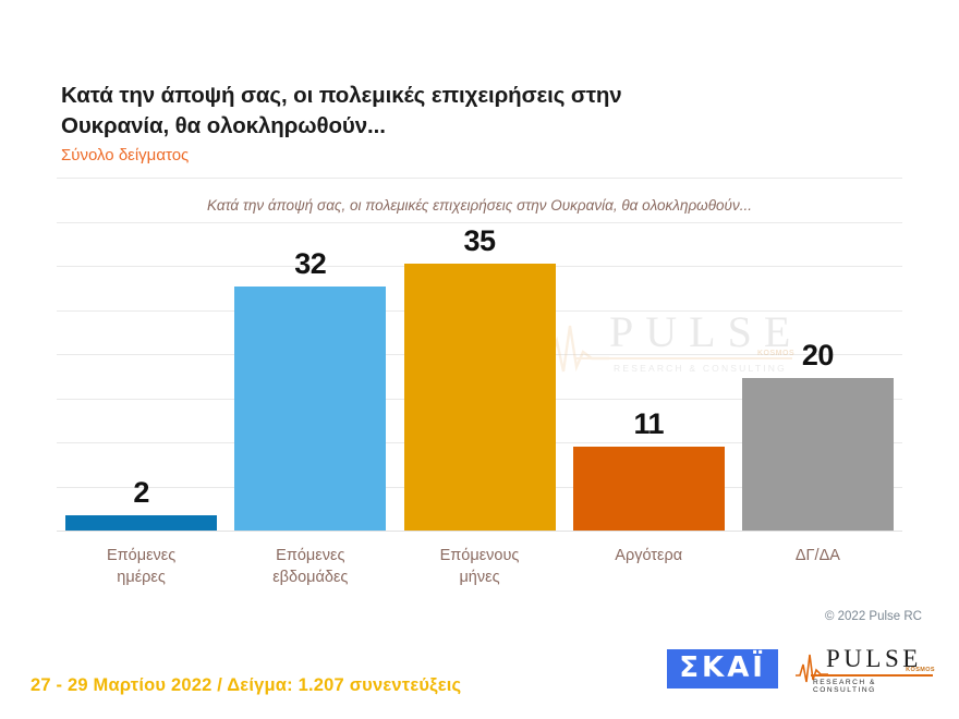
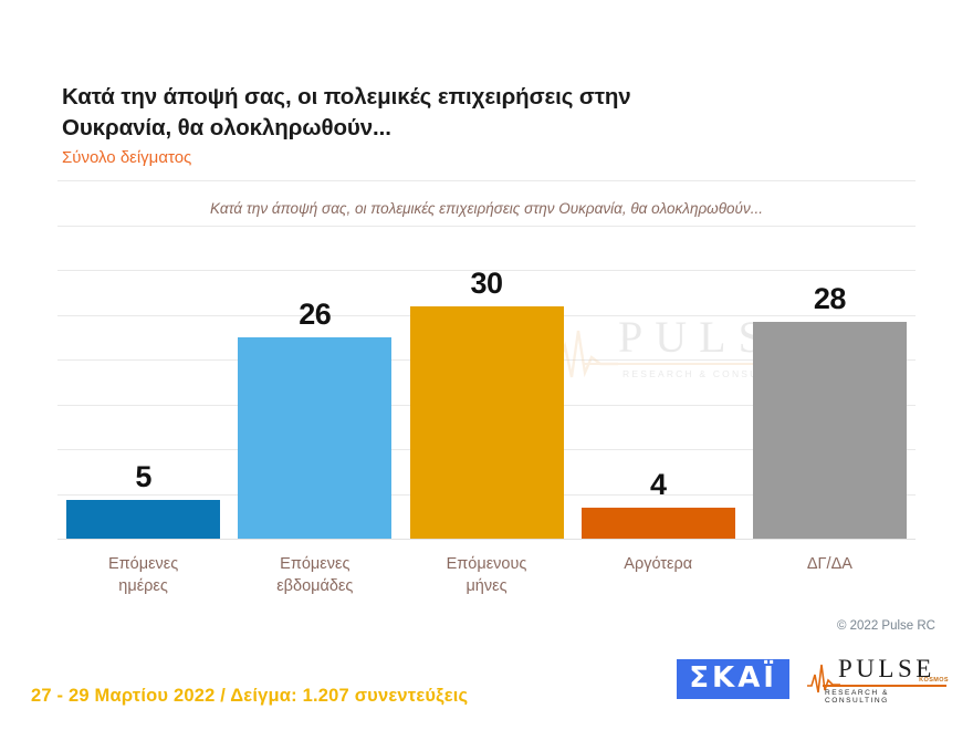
Επόμενες ημέρες: 2 -> 5
Επόμενες εβδομάδες: 32 -> 26
Επόμενους μήνες: 35 -> 30
Αργότερα: 11 -> 4
ΔΓ/ΔΑ: 20 -> 28
